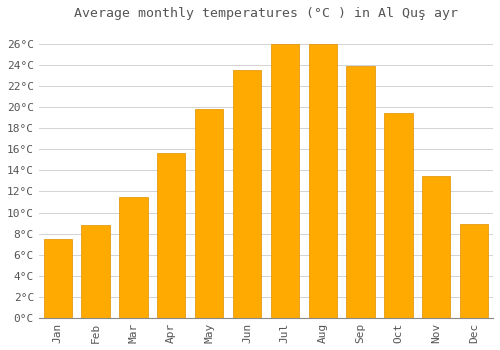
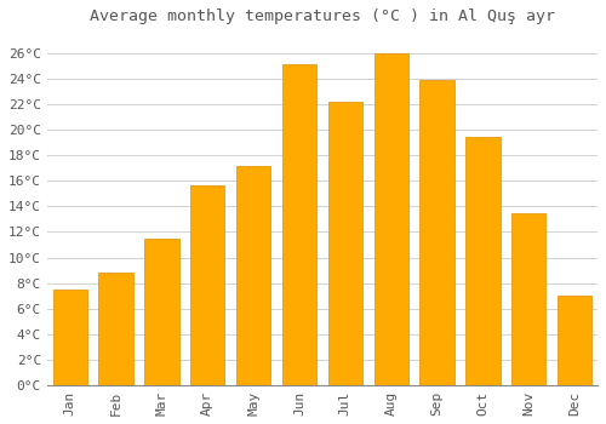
May: 19.8°C -> 17.2°C
Jun: 23.5°C -> 25.1°C
Jul: 26.0°C -> 22.2°C
Dec: 8.9°C -> 7.0°C
